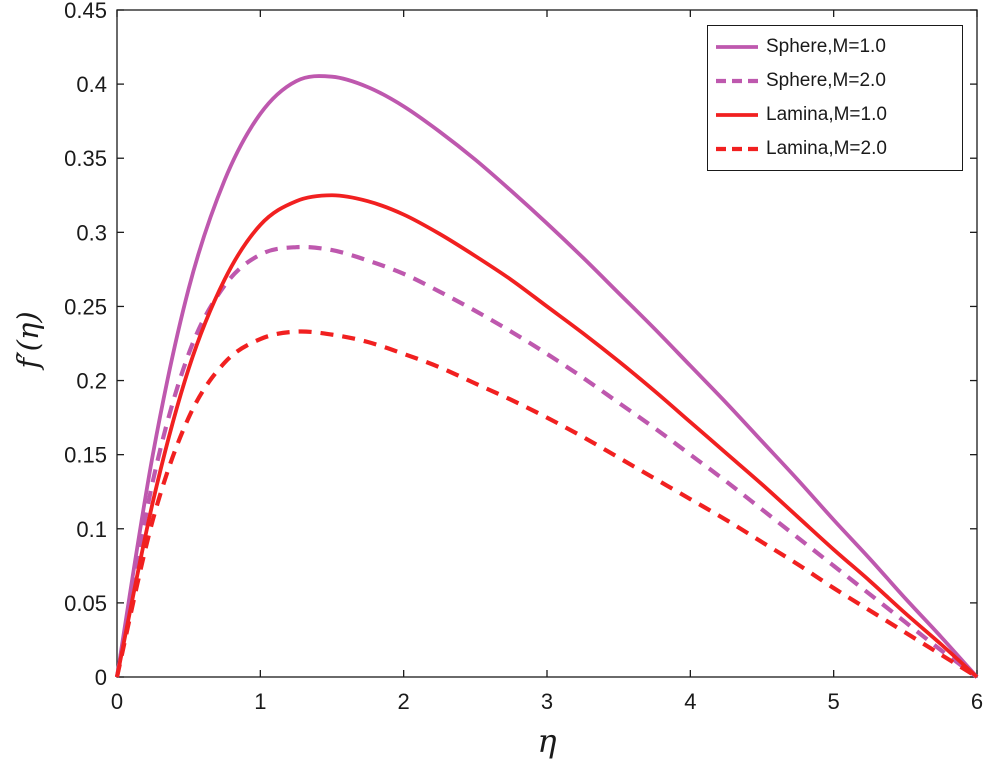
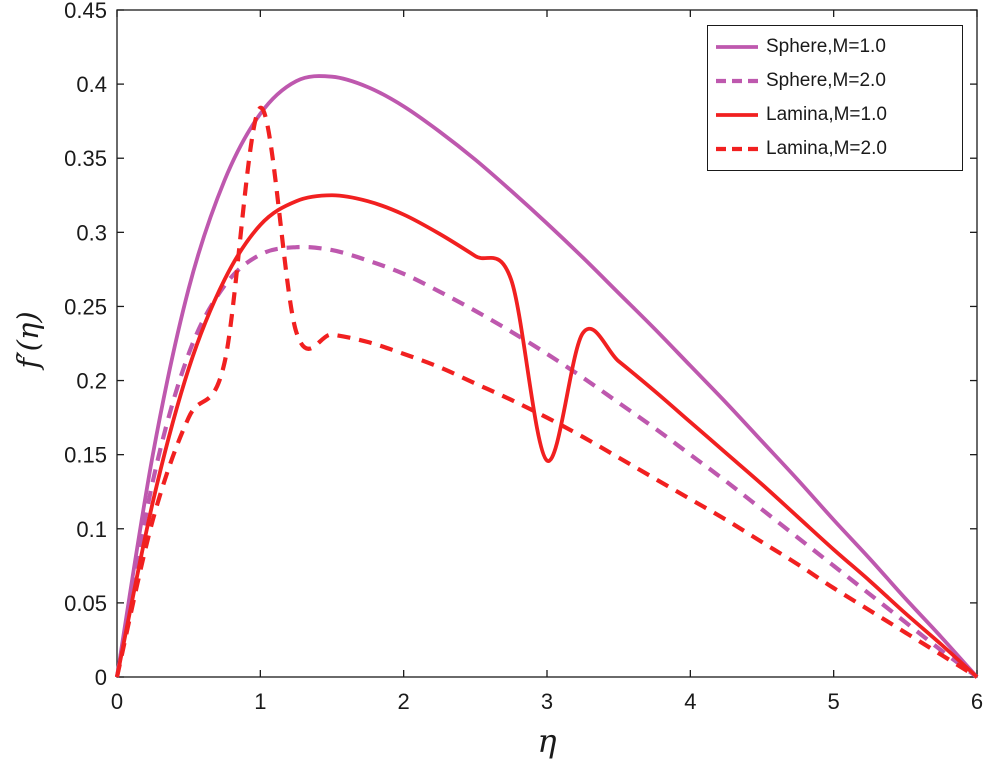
Lamina,M=2.0/1: 0.228 -> 0.384
Lamina,M=1.0/3: 0.250 -> 0.146
